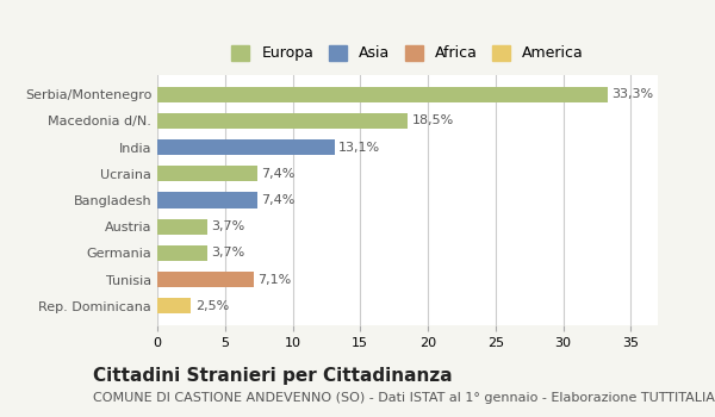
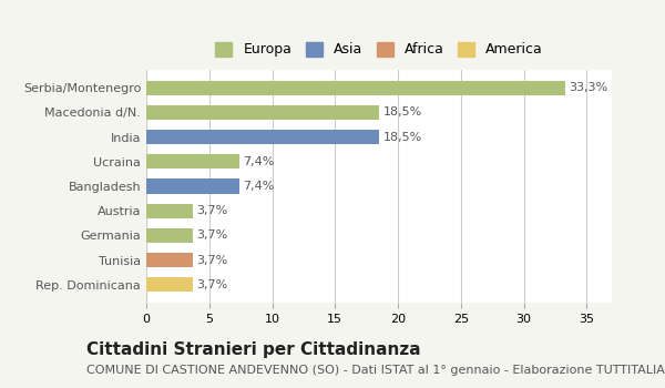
India: 13,1% -> 18,5%
Tunisia: 7,1% -> 3,7%
Rep. Dominicana: 2,5% -> 3,7%
